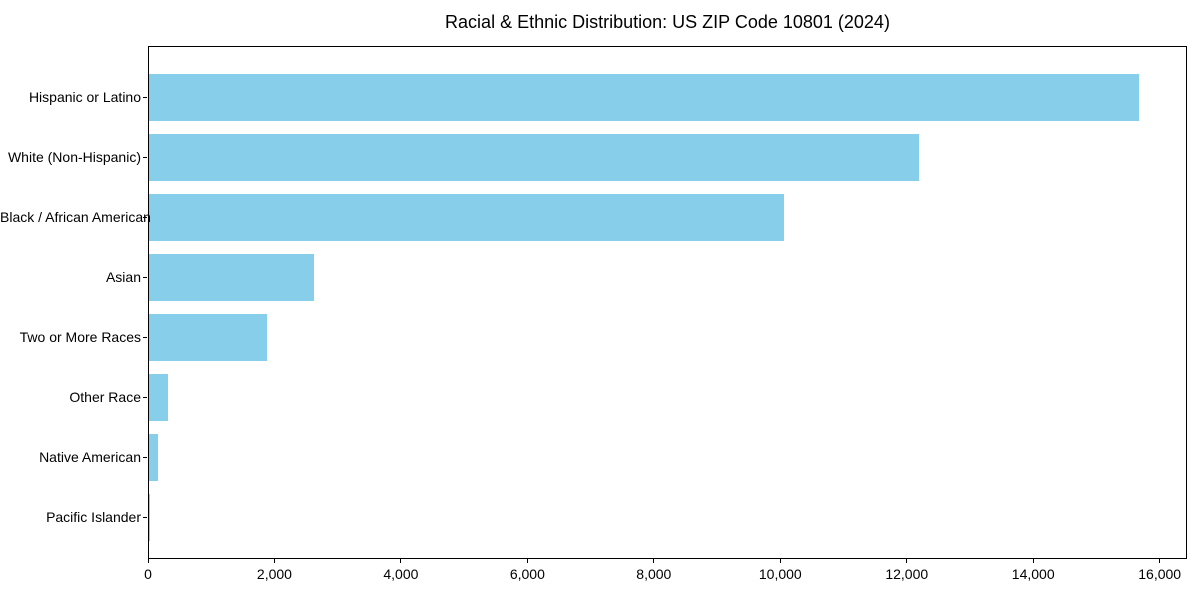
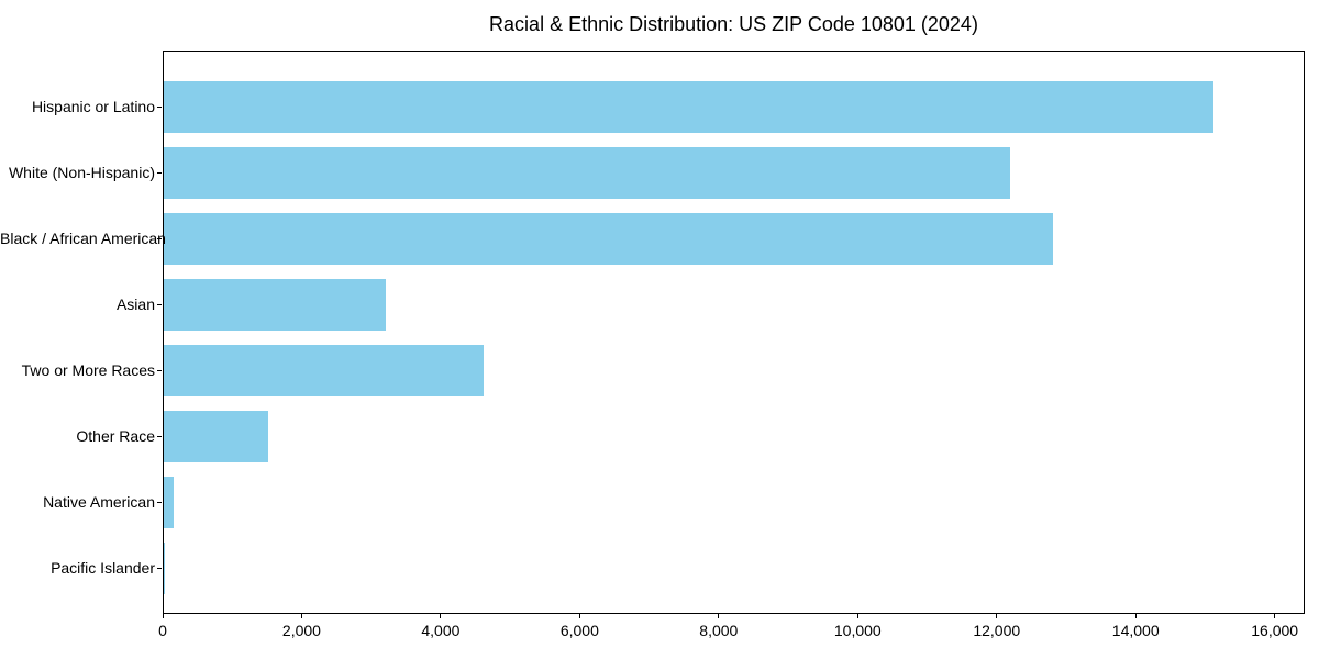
Hispanic or Latino: 15600 -> 15100
Black / African American: 10000 -> 12800
Asian: 2600 -> 3200
Two or More Races: 1900 -> 4600
Other Race: 300 -> 1500
